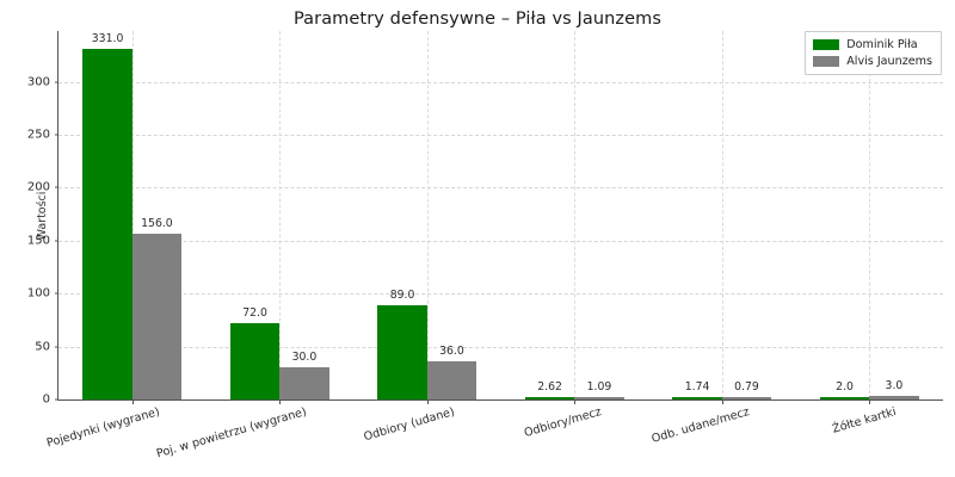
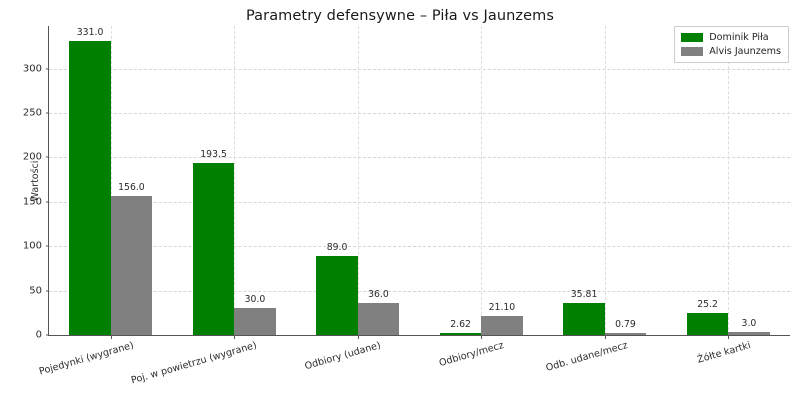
Dominik Piła/Poj. w powietrzu (wygrane): 72.0 -> 193.5
Alvis Jaunzems/Odbiory/mecz: 1.09 -> 21.10
Dominik Piła/Odb. udane/mecz: 1.74 -> 35.81
Dominik Piła/Żółte kartki: 2.0 -> 25.2
